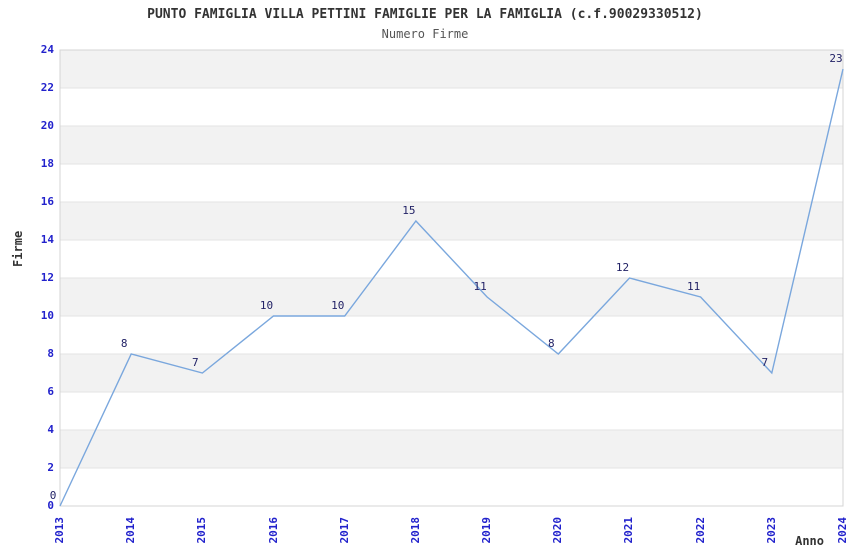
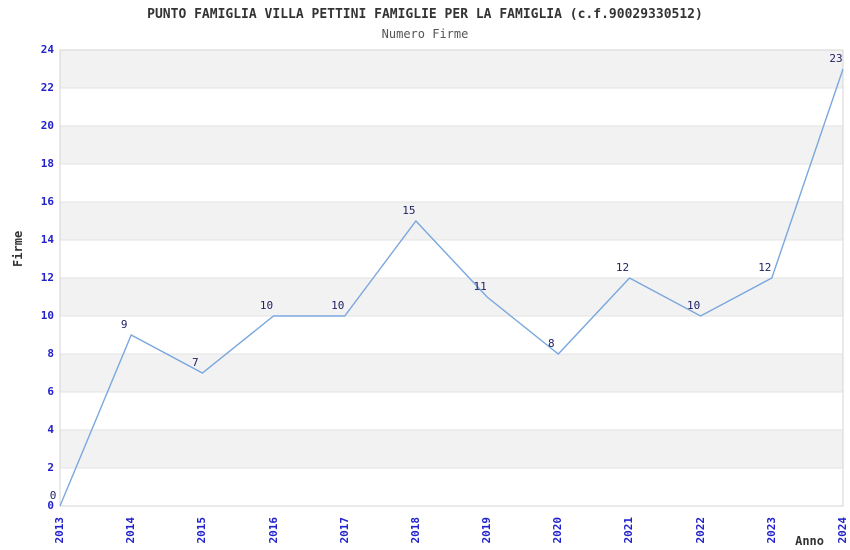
2014: 8 -> 9
2022: 11 -> 10
2023: 7 -> 12
